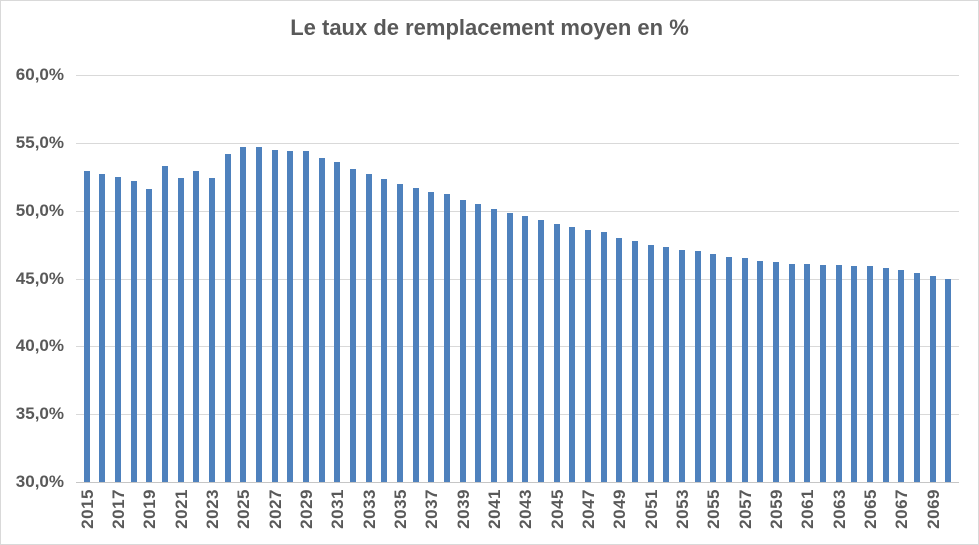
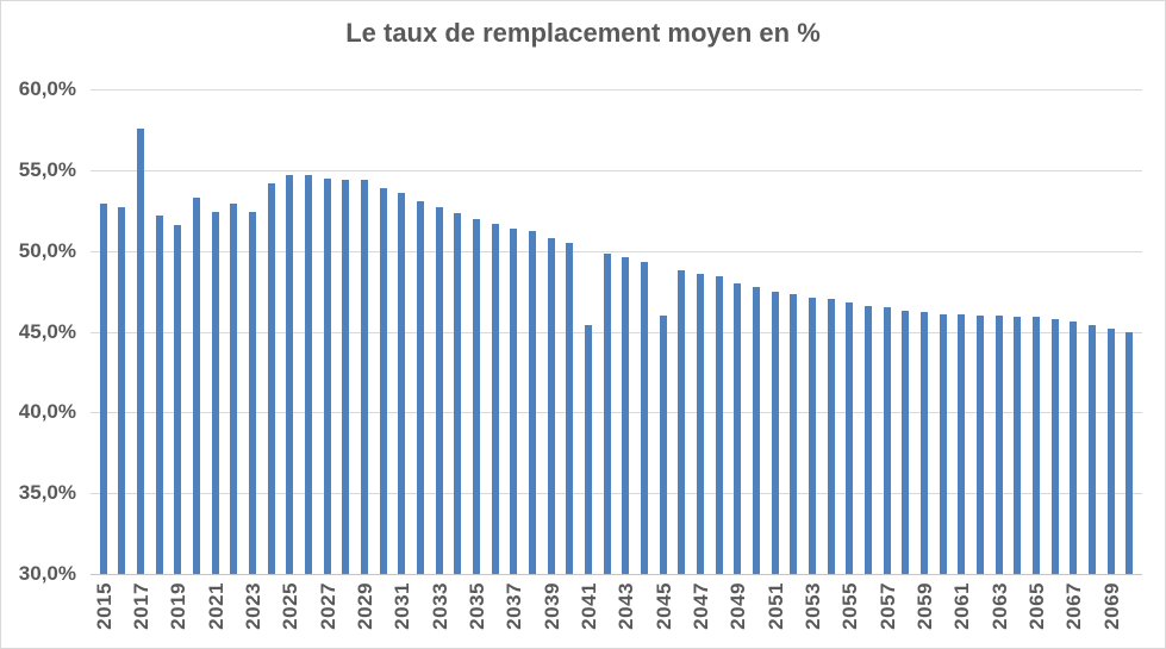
2017: 52,5% -> 57,6%
2041: 50,1% -> 45,4%
2045: 49,0% -> 46,0%
